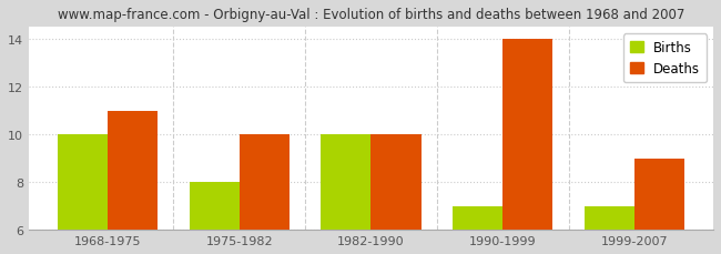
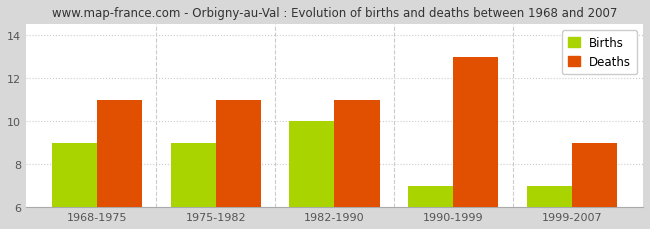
Births/1968-1975: 10 -> 9
Births/1975-1982: 8 -> 9
Deaths/1975-1982: 10 -> 11
Deaths/1982-1990: 10 -> 11
Deaths/1990-1999: 14 -> 13
